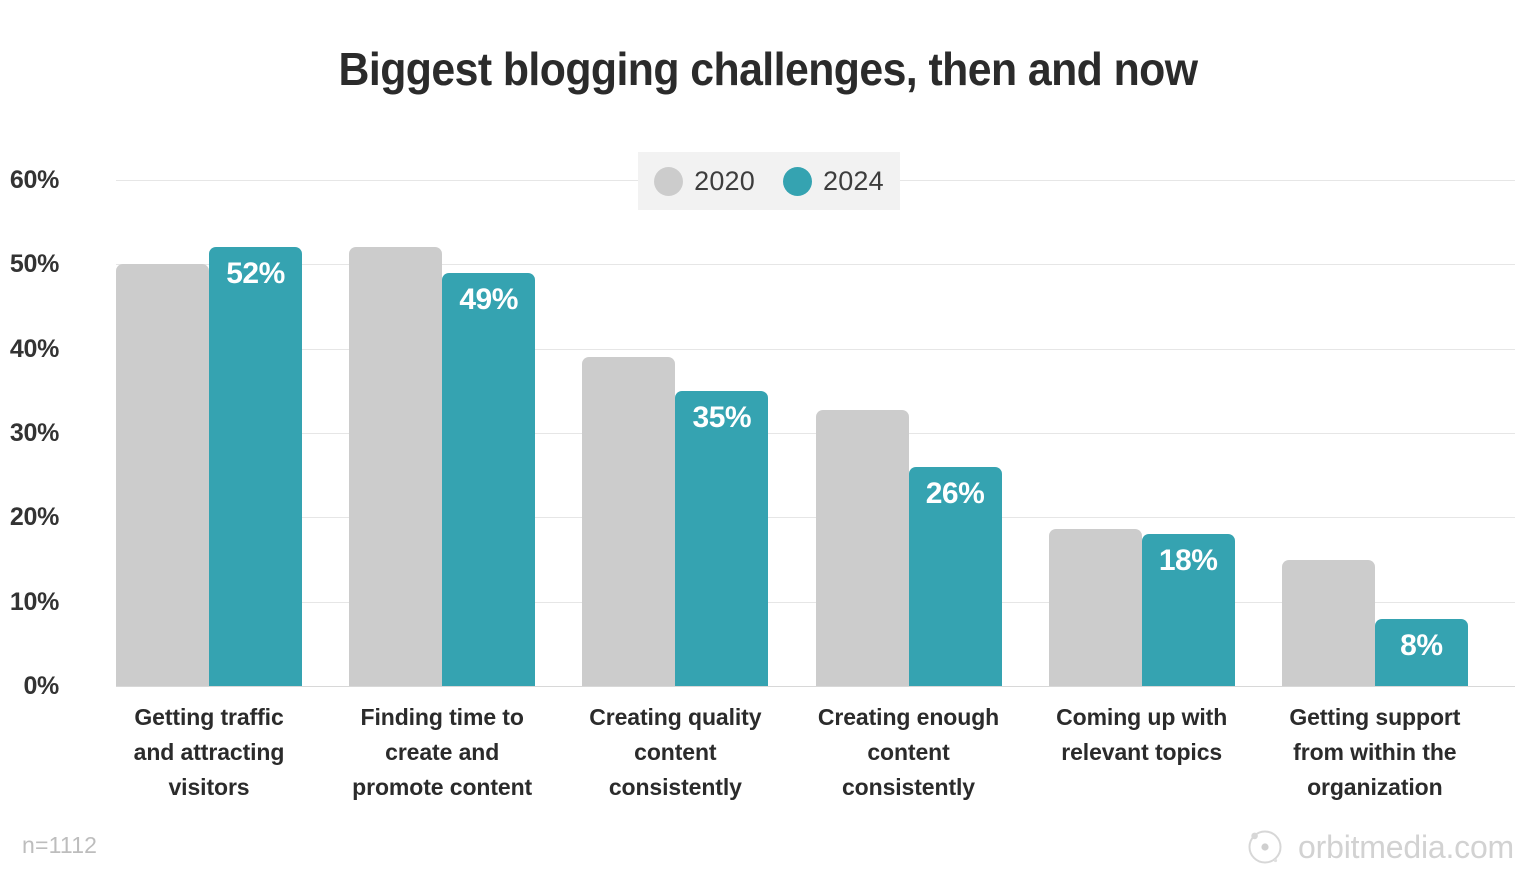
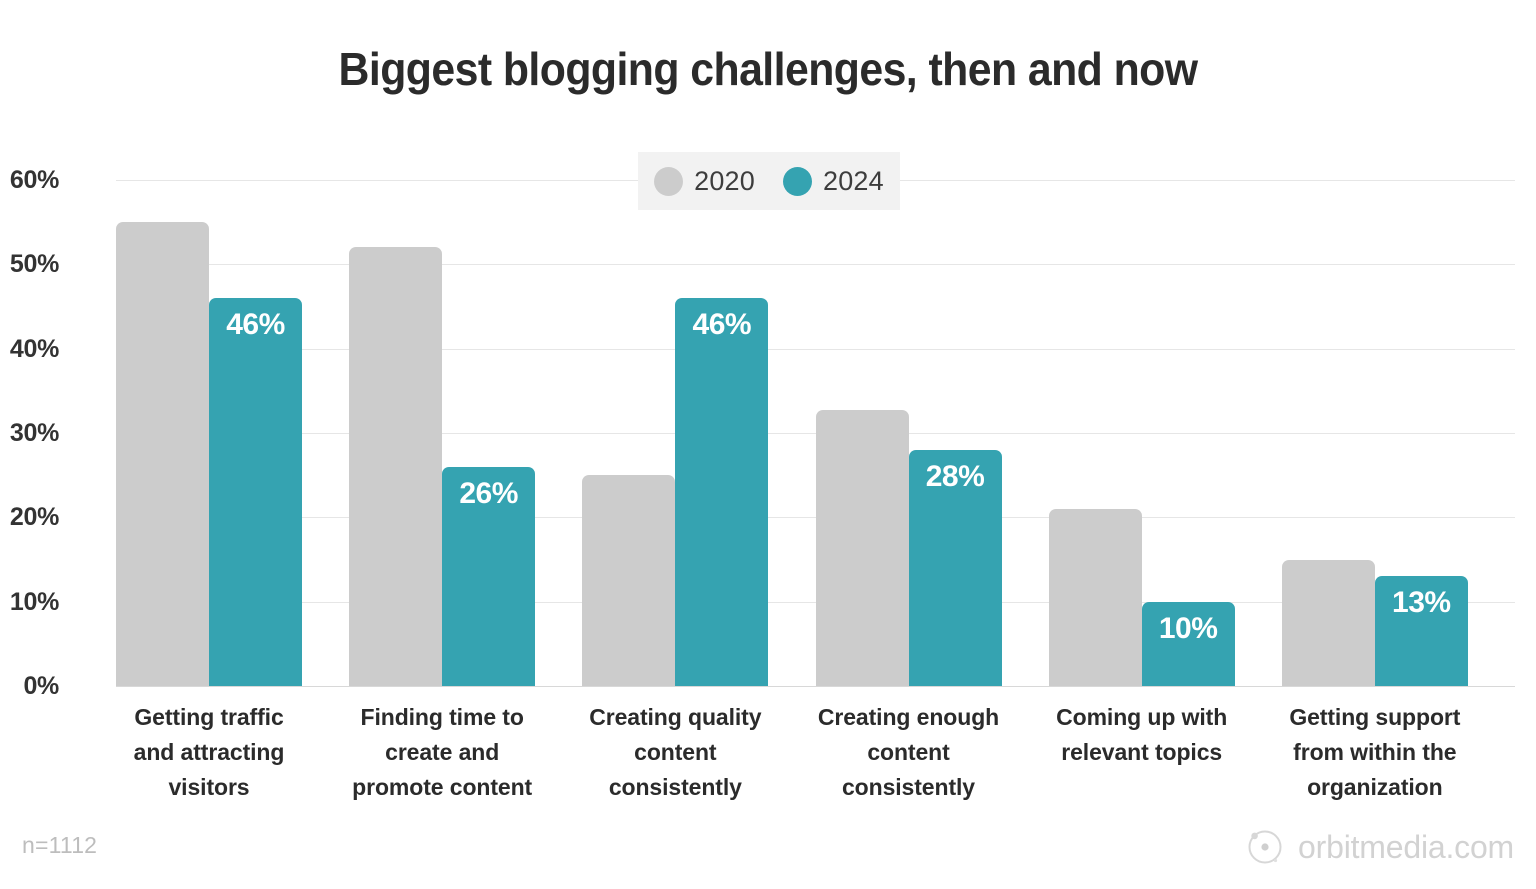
2020/Getting traffic and attracting visitors: 50% -> 55%
2024/Getting traffic and attracting visitors: 52% -> 46%
2024/Finding time to create and promote content: 49% -> 26%
2020/Creating quality content consistently: 39% -> 25%
2024/Creating quality content consistently: 35% -> 46%
2024/Creating enough content consistently: 26% -> 28%
2020/Coming up with relevant topics: 19% -> 21%
2024/Coming up with relevant topics: 18% -> 10%
2024/Getting support from within the organization: 8% -> 13%
